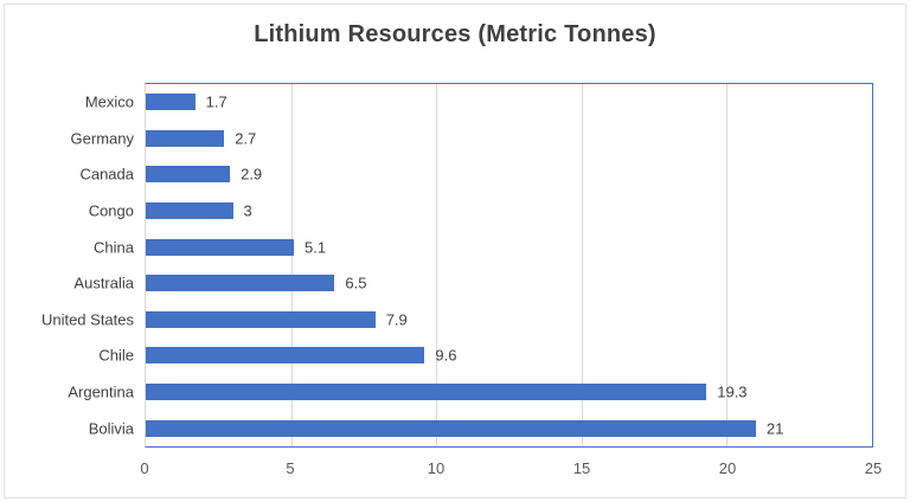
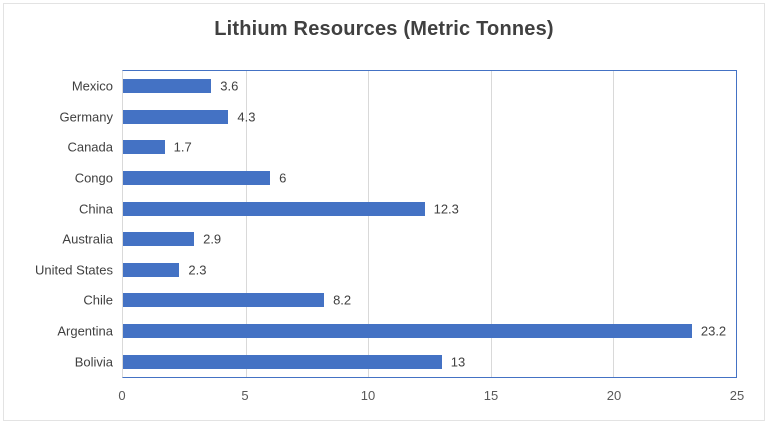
Mexico: 1.7 -> 3.6
Germany: 2.7 -> 4.3
Canada: 2.9 -> 1.7
Congo: 3 -> 6
China: 5.1 -> 12.3
Australia: 6.5 -> 2.9
United States: 7.9 -> 2.3
Chile: 9.6 -> 8.2
Argentina: 19.3 -> 23.2
Bolivia: 21 -> 13
